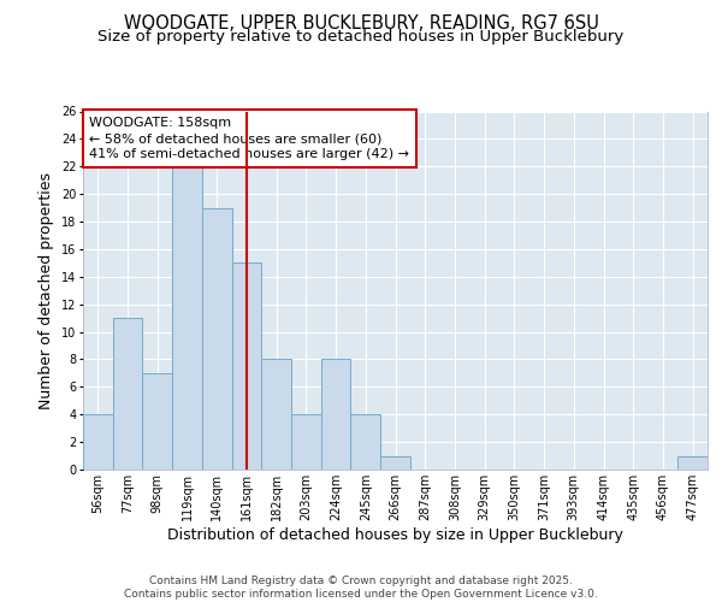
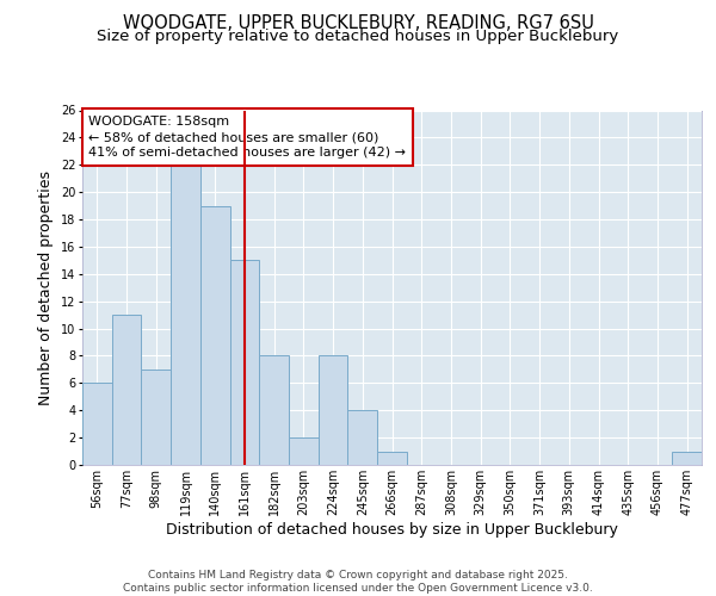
56sqm: 4 -> 6
203sqm: 4 -> 2
